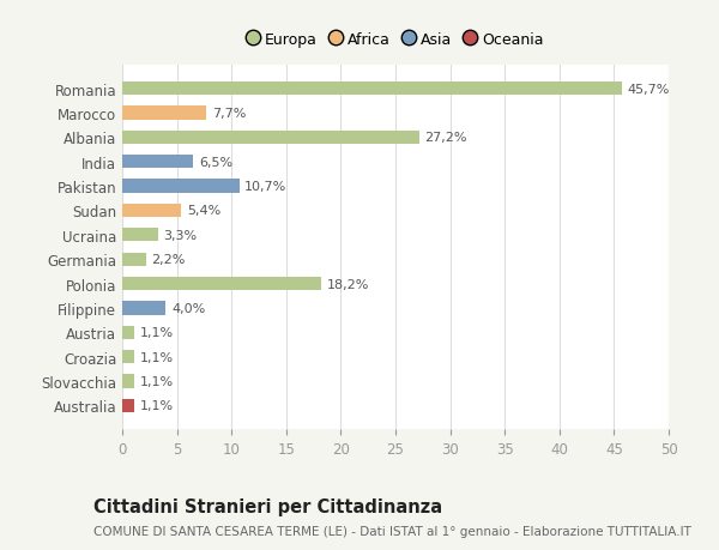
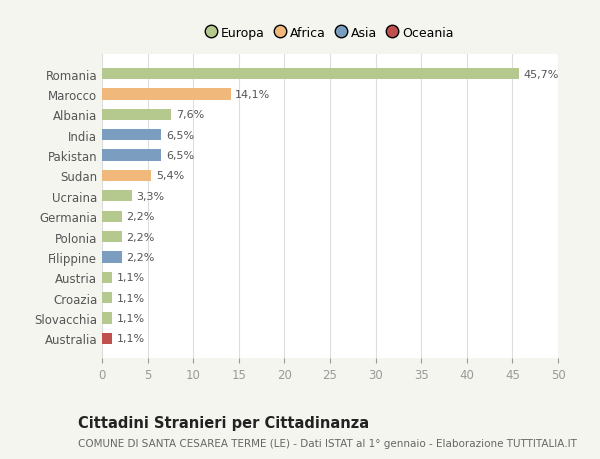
Marocco: 7,7% -> 14,1%
Albania: 27,2% -> 7,6%
Pakistan: 10,7% -> 6,5%
Polonia: 18,2% -> 2,2%
Filippine: 4,0% -> 2,2%
